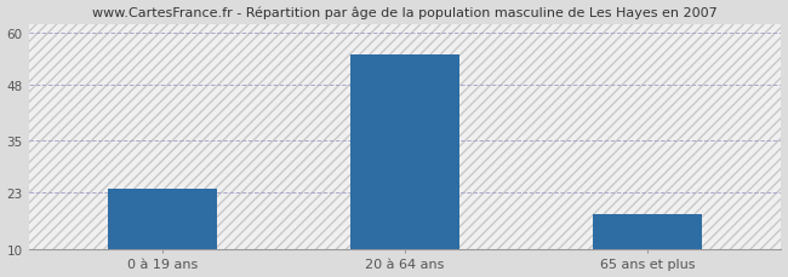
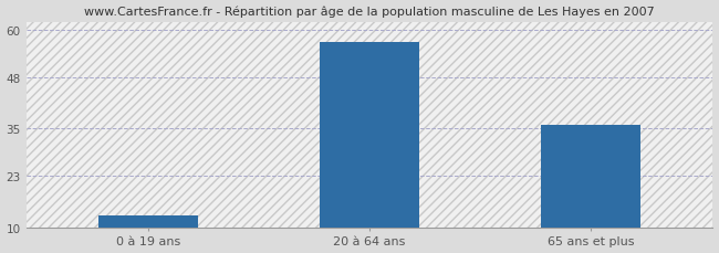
0 à 19 ans: 24 -> 13
20 à 64 ans: 55 -> 57
65 ans et plus: 18 -> 36
